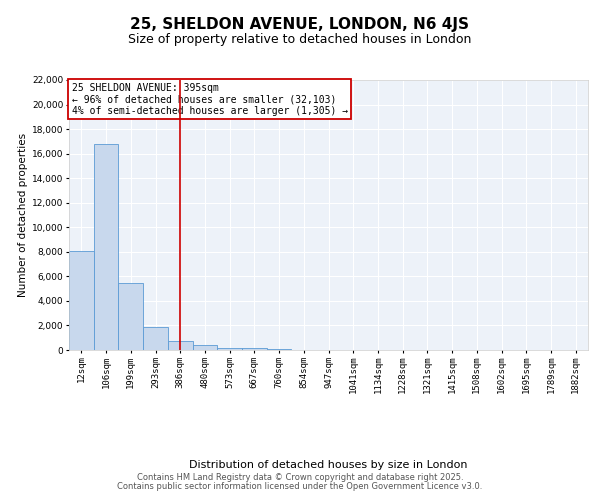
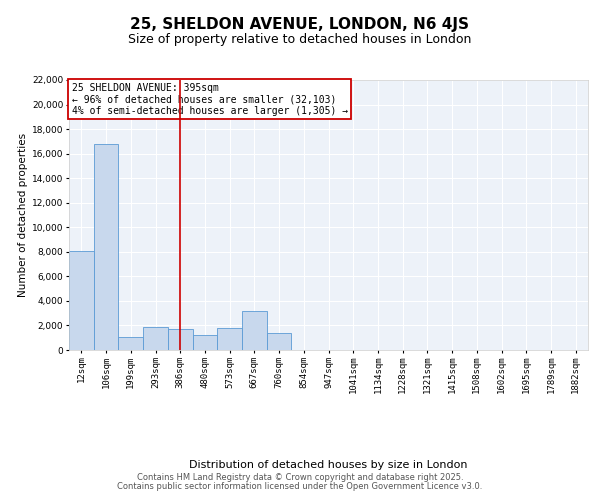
199sqm: 5,500 -> 1,100
386sqm: 800 -> 1,700
480sqm: 400 -> 1,200
573sqm: 200 -> 1,800
667sqm: 200 -> 3,200
760sqm: 100 -> 1,400
